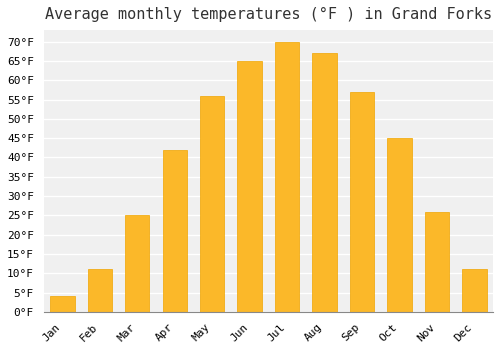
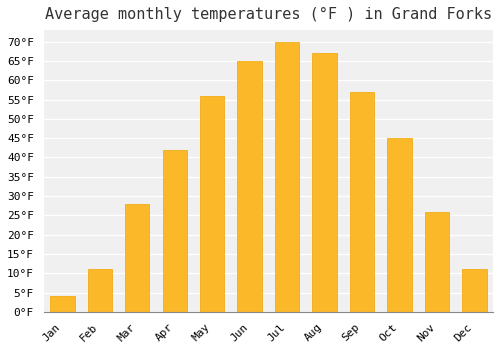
Mar: 25°F -> 28°F
